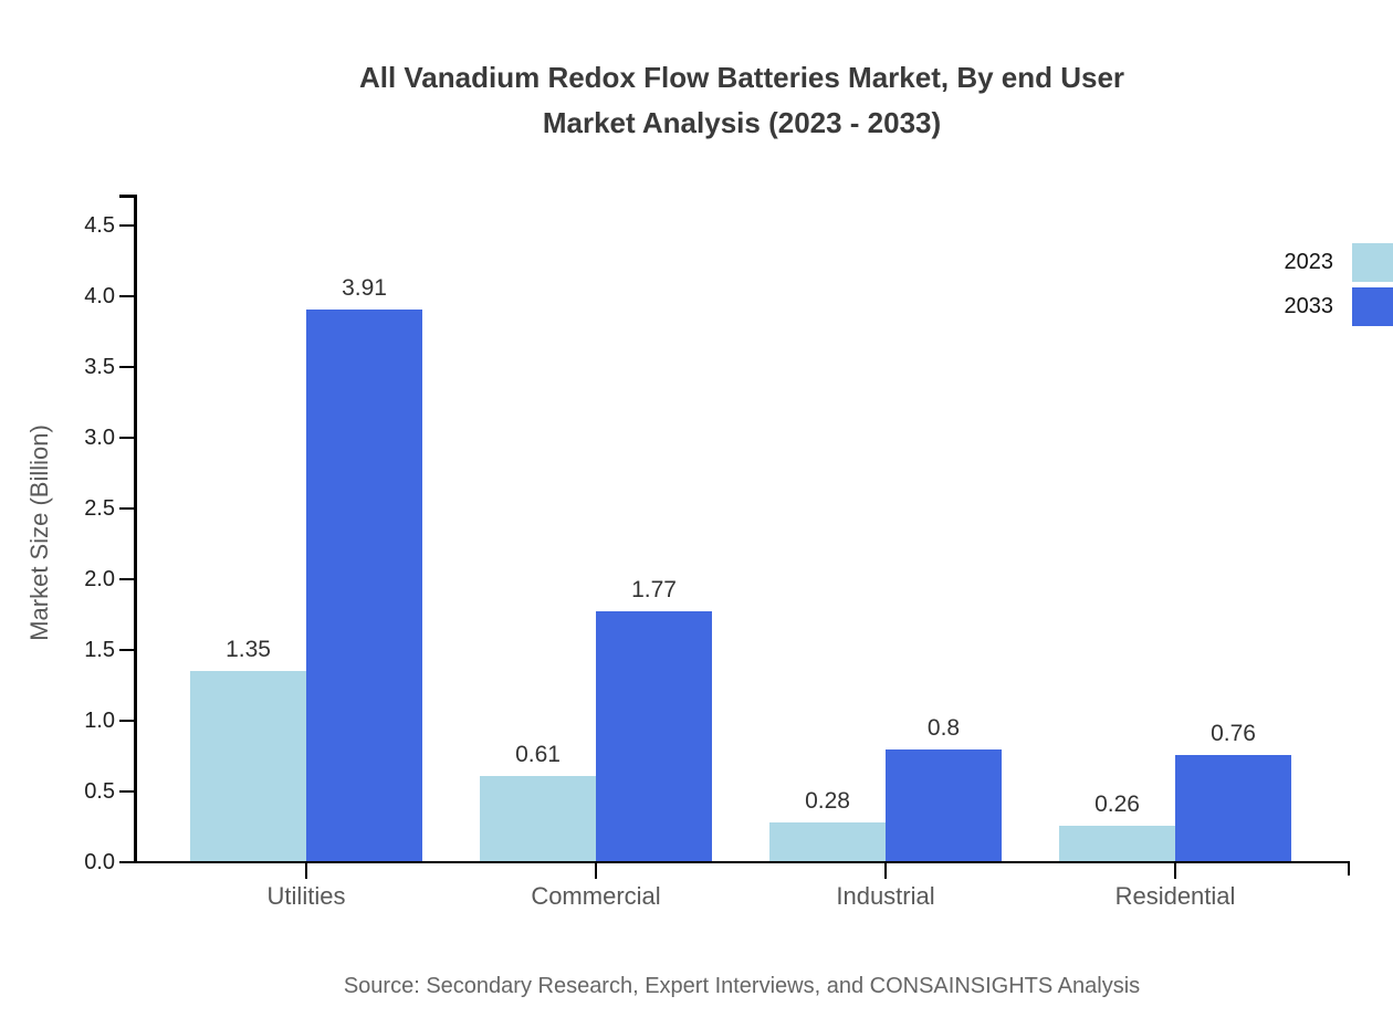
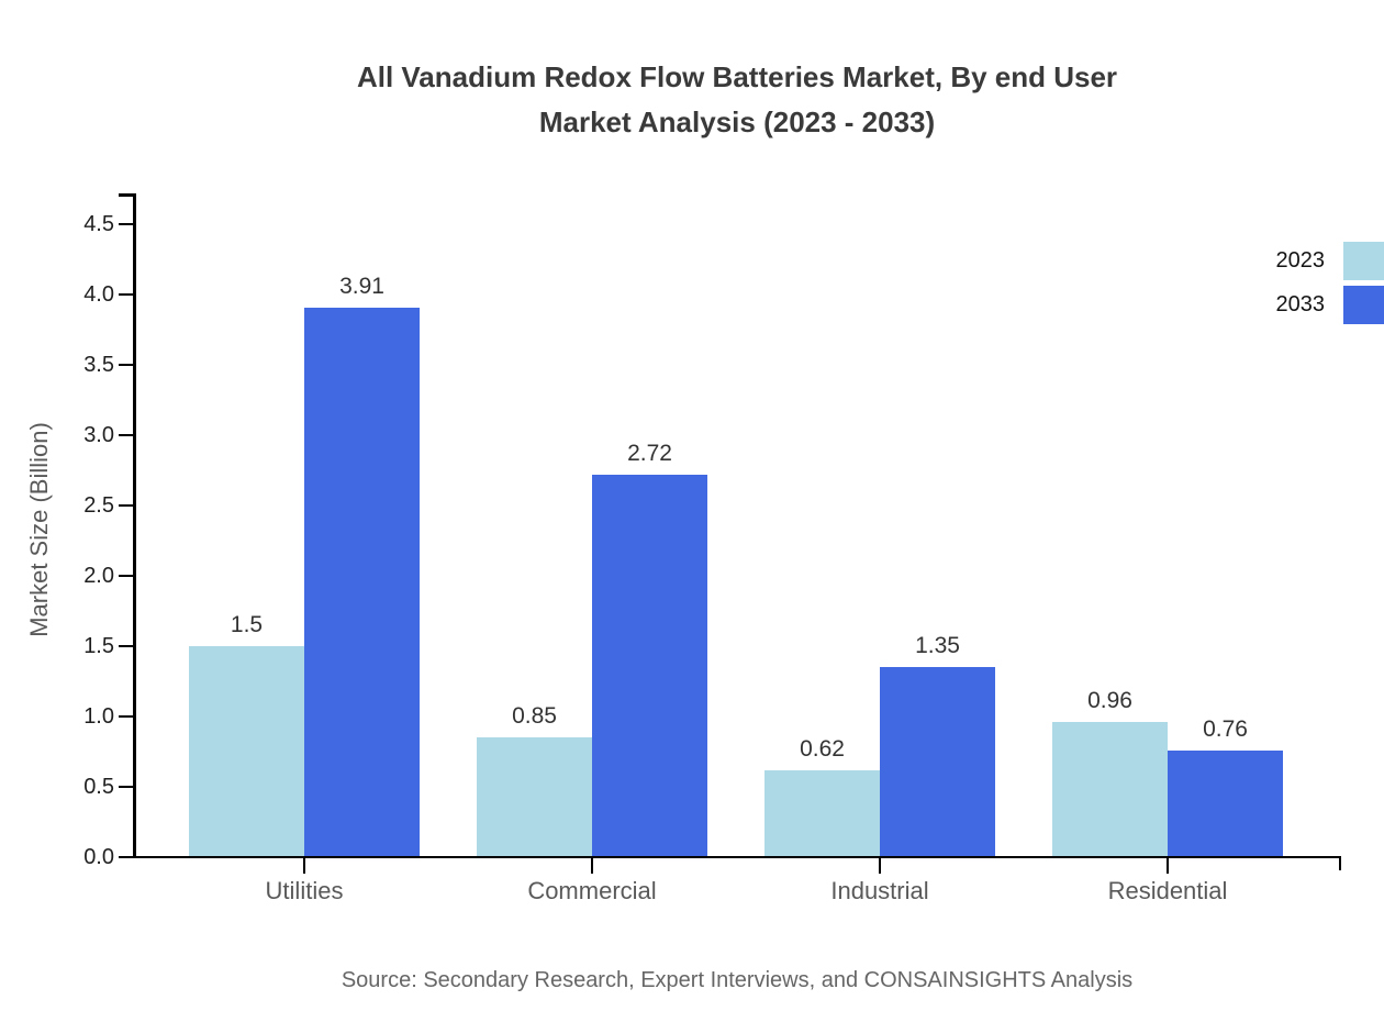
2023/Utilities: 1.35 -> 1.5
2023/Commercial: 0.61 -> 0.85
2033/Commercial: 1.77 -> 2.72
2023/Industrial: 0.28 -> 0.62
2033/Industrial: 0.8 -> 1.35
2023/Residential: 0.26 -> 0.96
